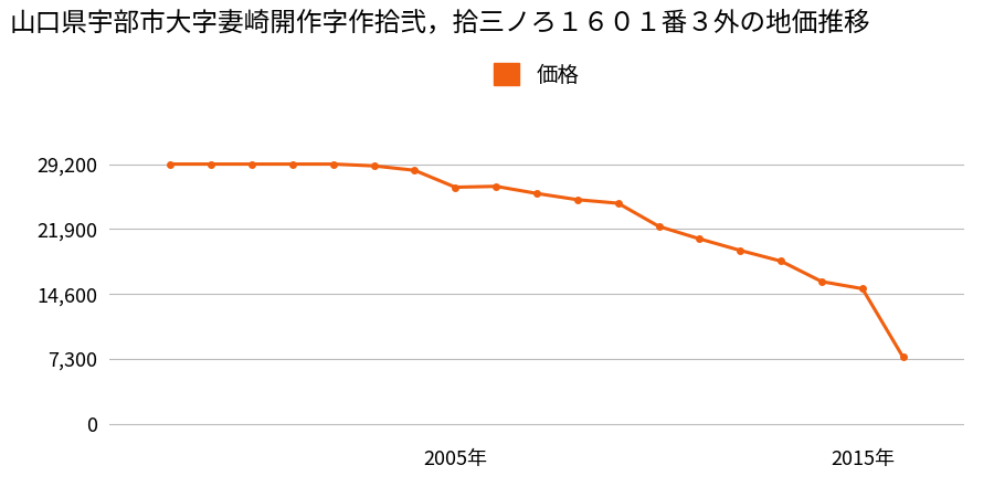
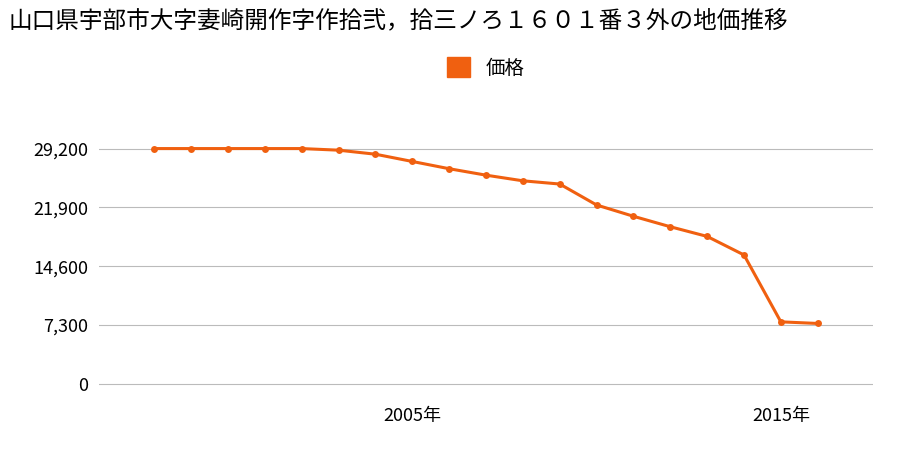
2005年: 26,600 -> 27,600
2015年: 15,200 -> 7,700
